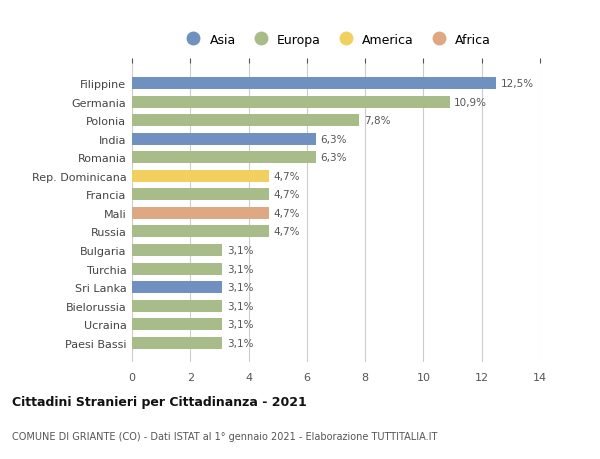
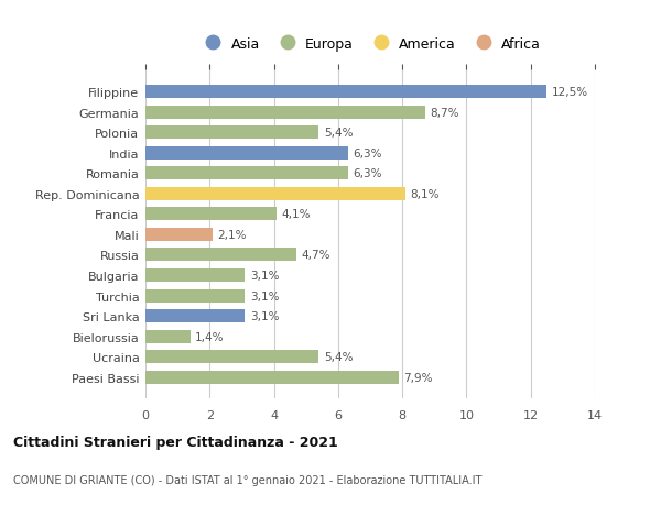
Germania: 10,9% -> 8,7%
Polonia: 7,8% -> 5,4%
Rep. Dominicana: 4,7% -> 8,1%
Francia: 4,7% -> 4,1%
Mali: 4,7% -> 2,1%
Bielorussia: 3,1% -> 1,4%
Ucraina: 3,1% -> 5,4%
Paesi Bassi: 3,1% -> 7,9%
